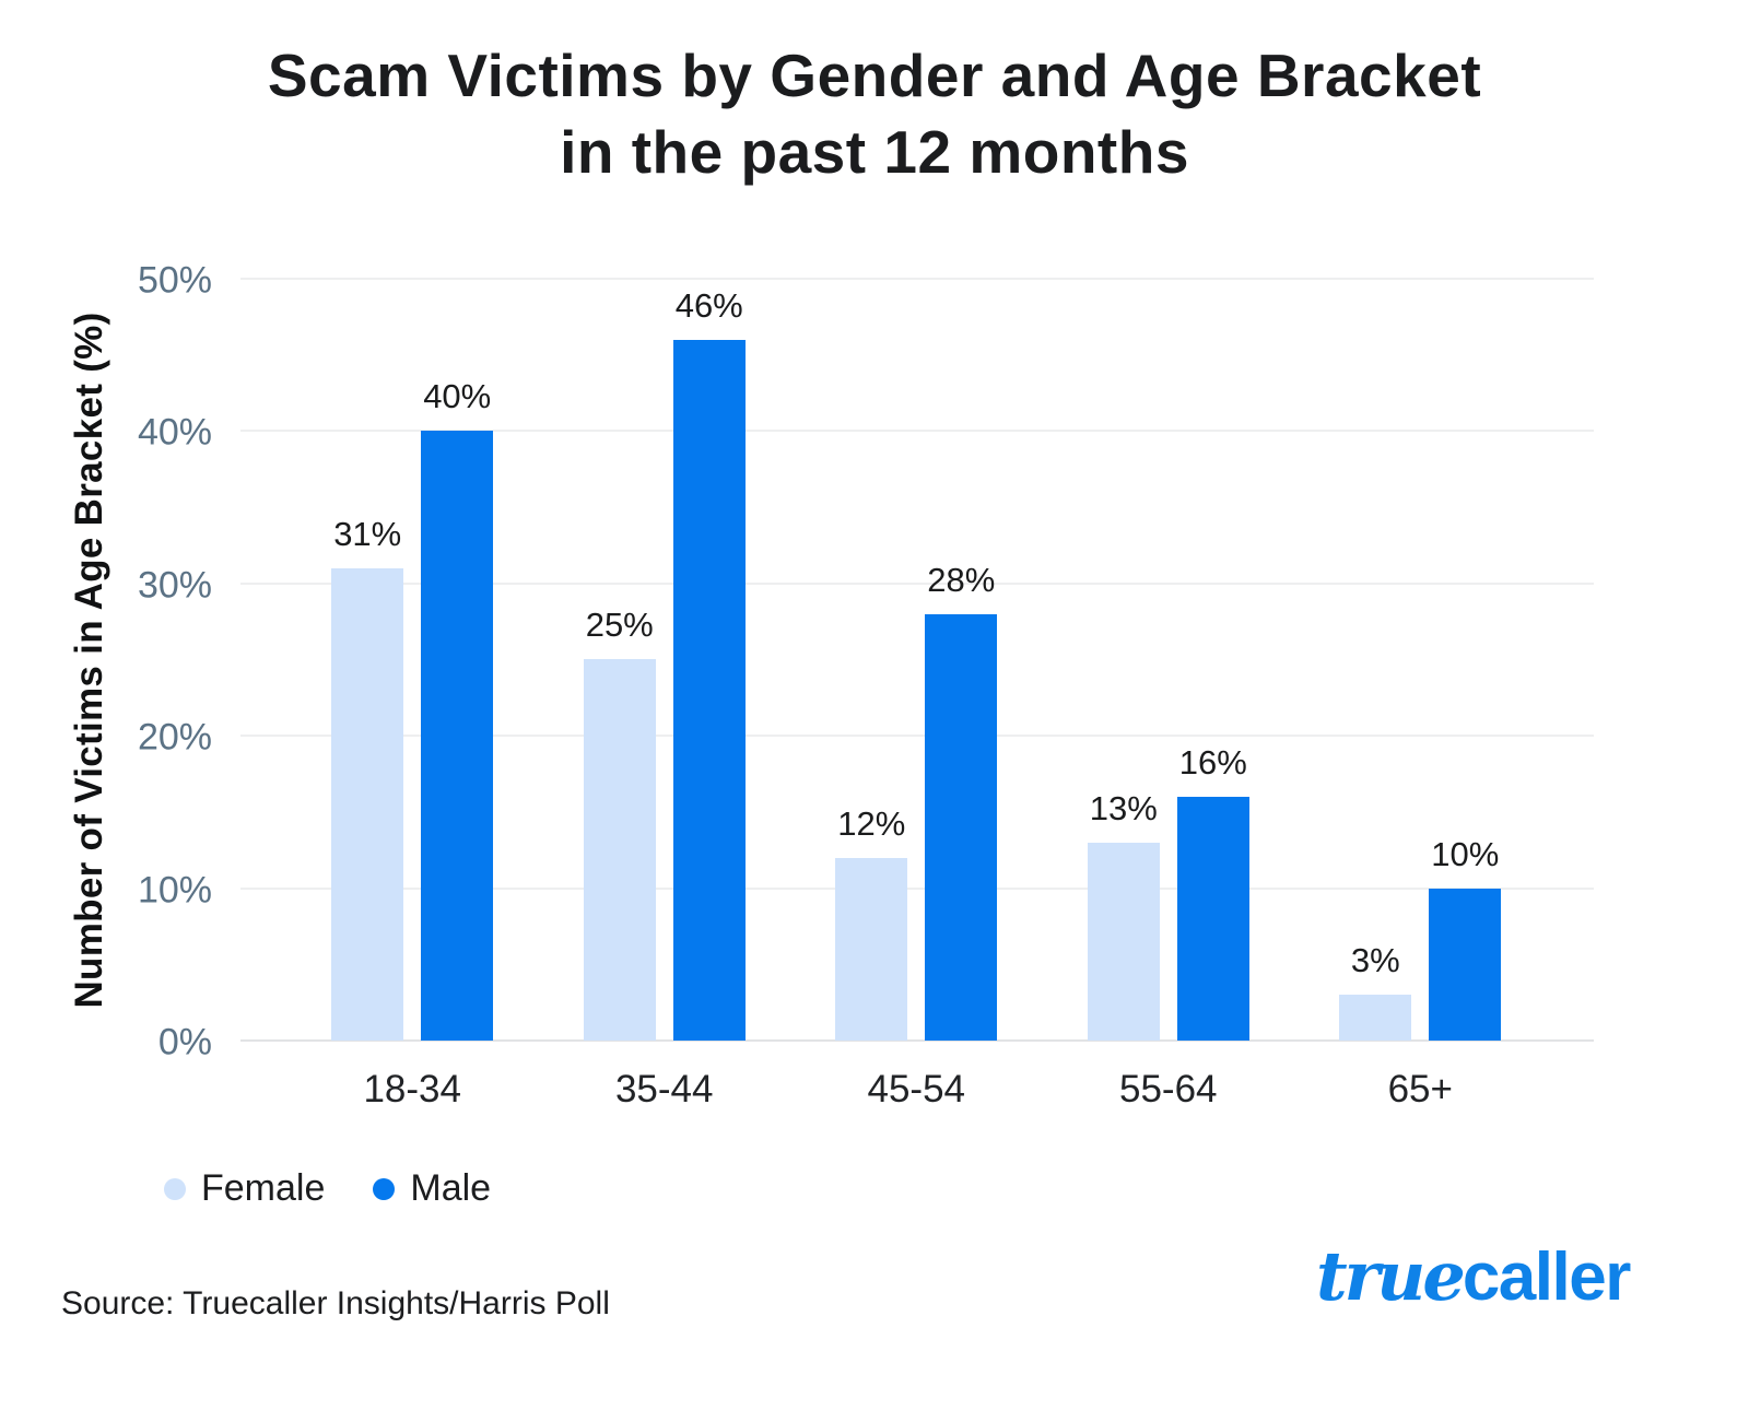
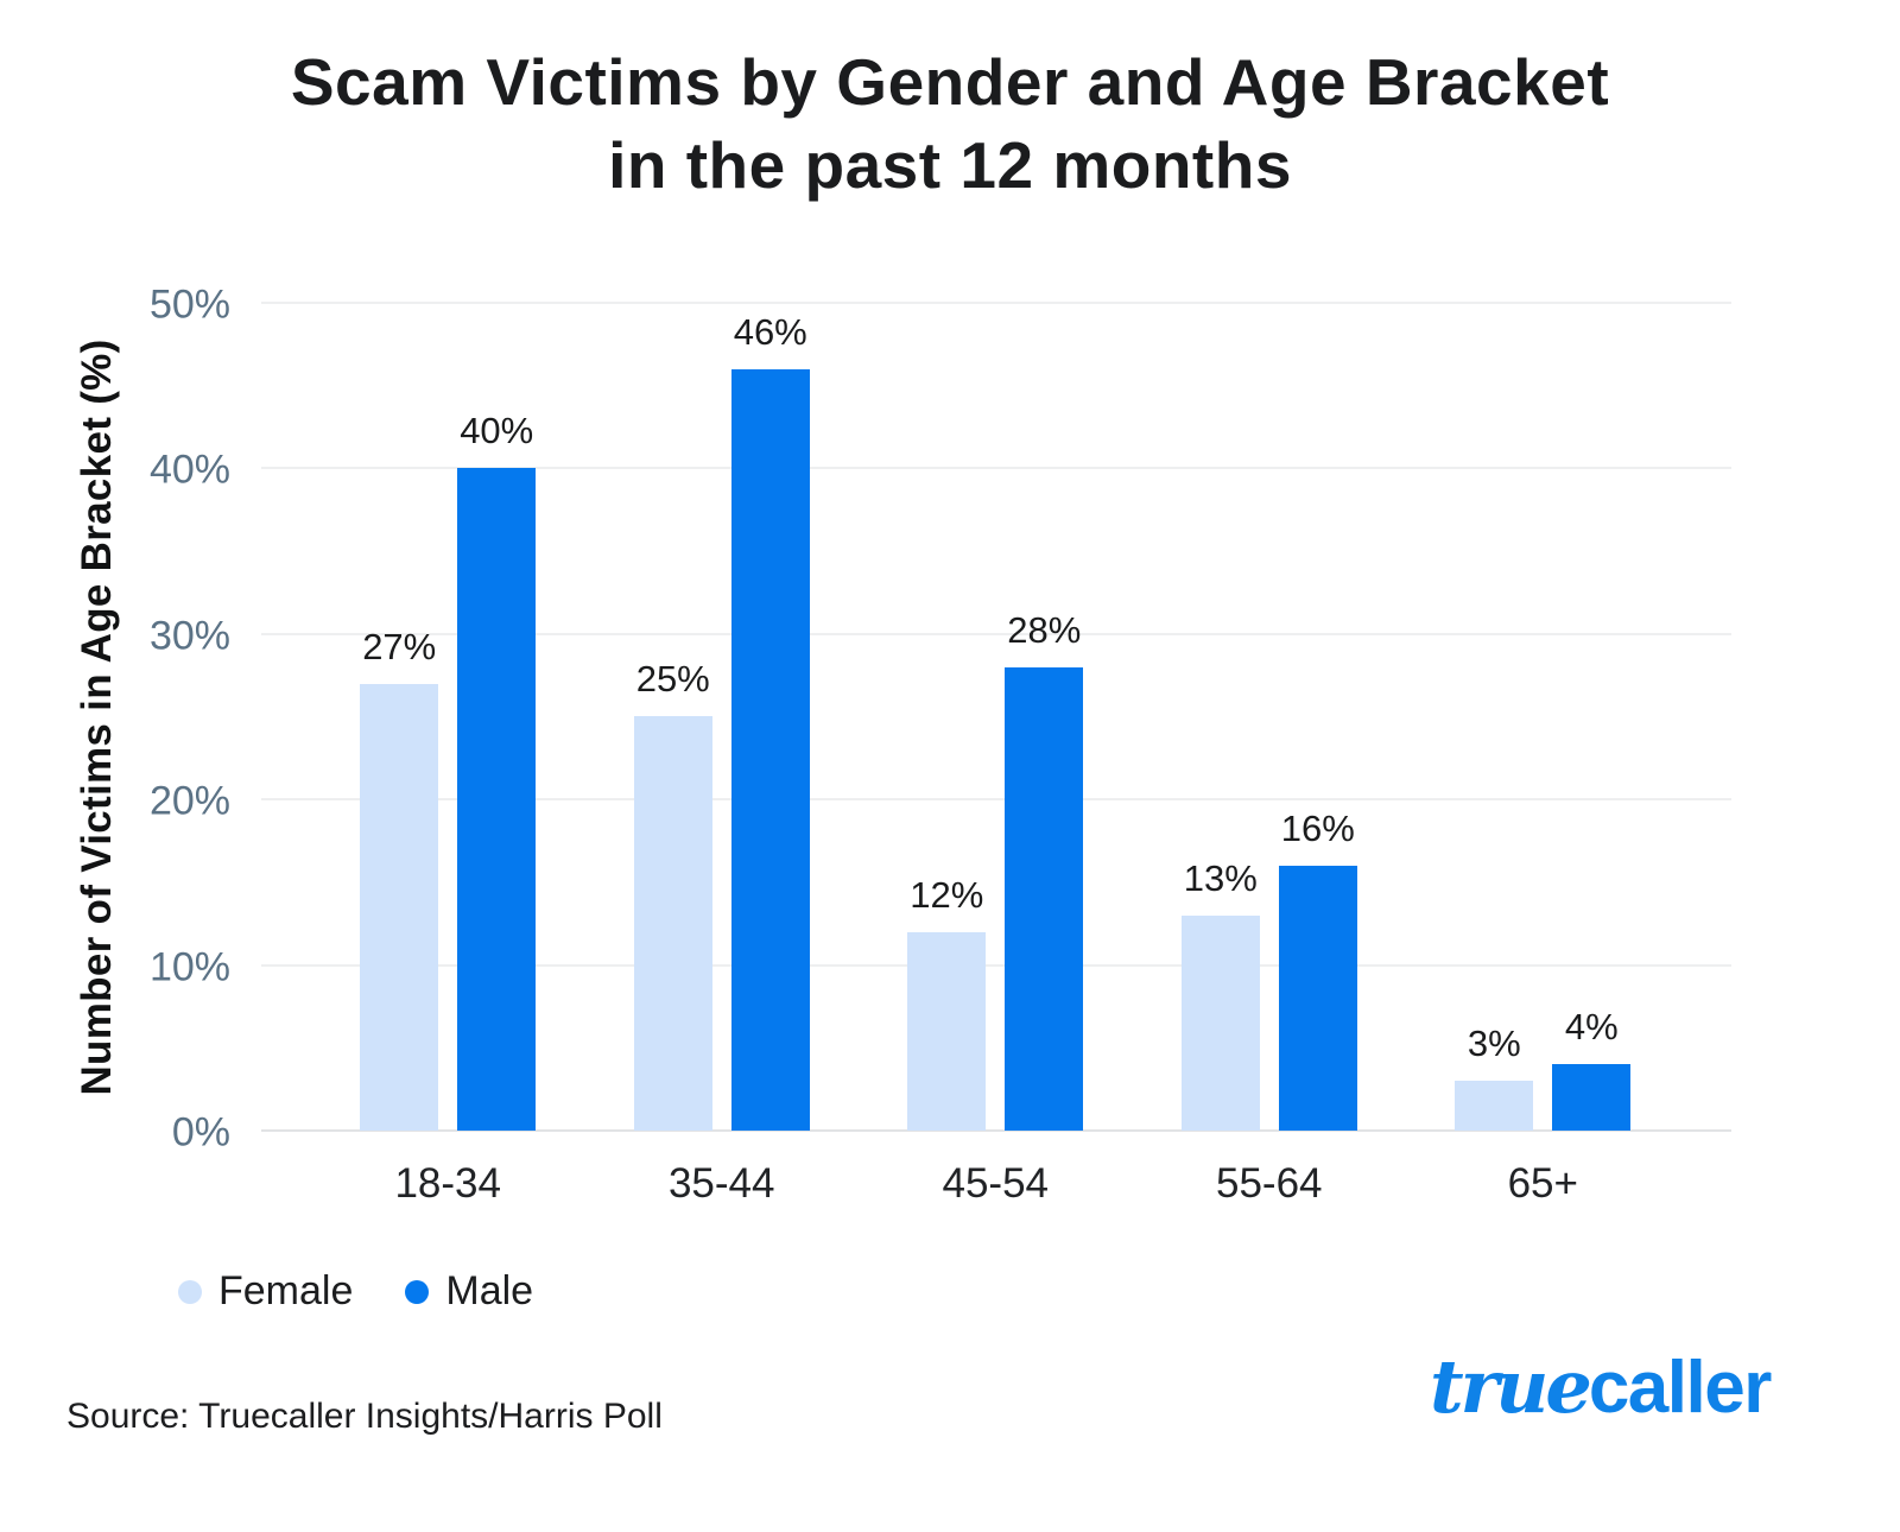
Female/18-34: 31% -> 27%
Male/65+: 10% -> 4%
